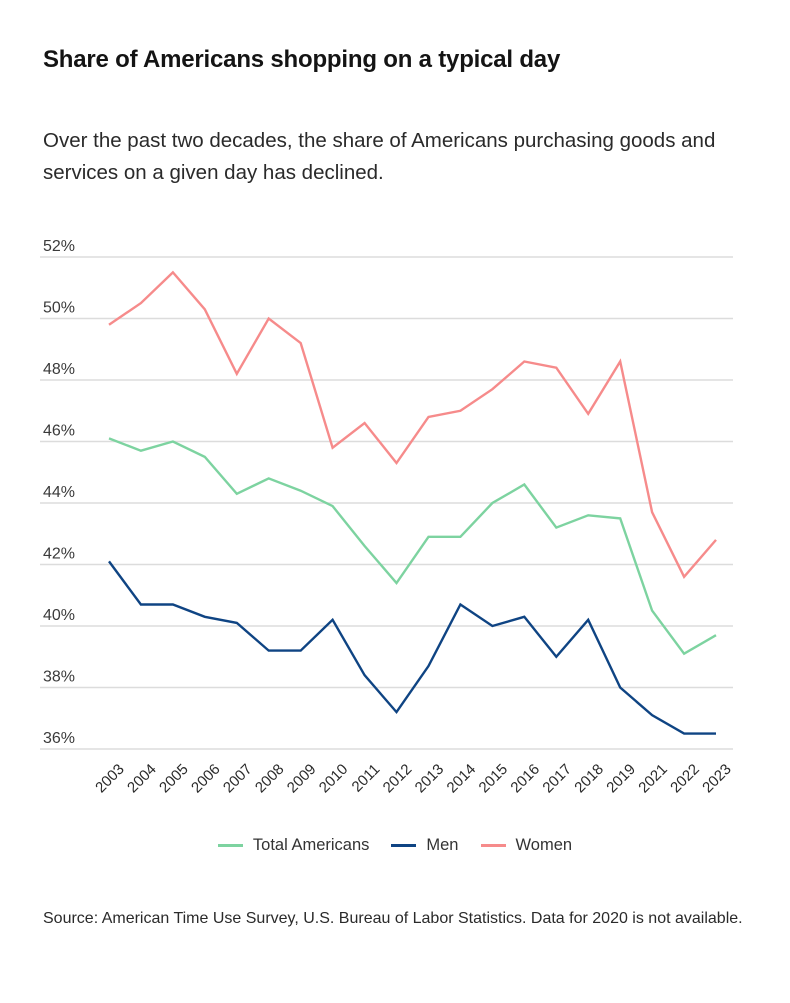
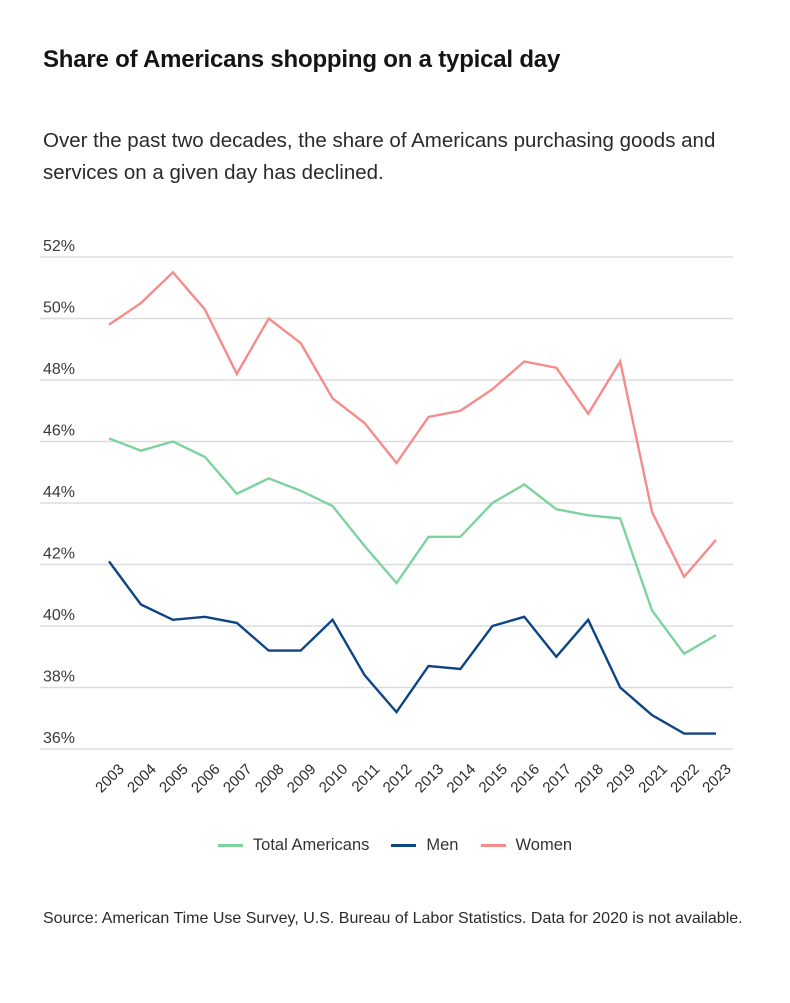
Men/2005: 40.7% -> 40.2%
Women/2010: 45.8% -> 47.4%
Men/2014: 40.7% -> 38.6%
Total Americans/2017: 43.2% -> 43.8%
